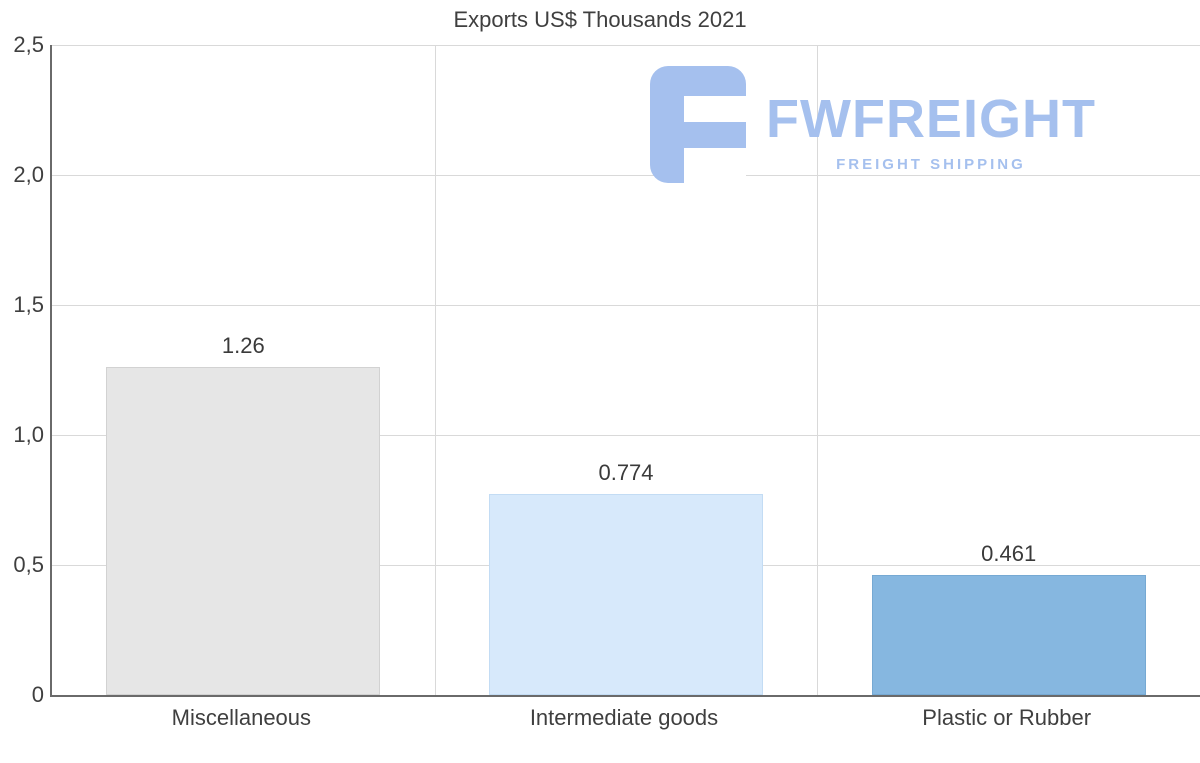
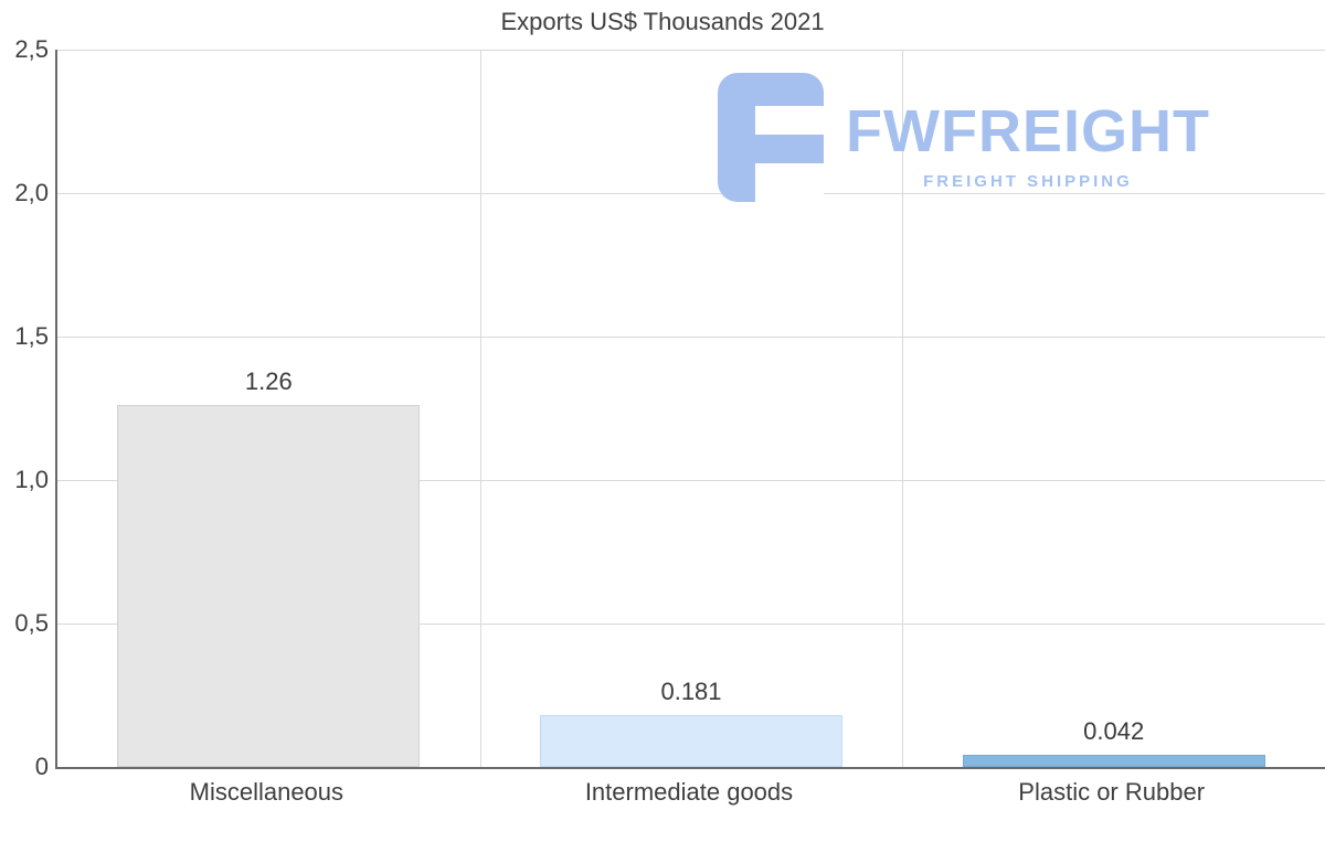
Intermediate goods: 0.774 -> 0.181
Plastic or Rubber: 0.461 -> 0.042
